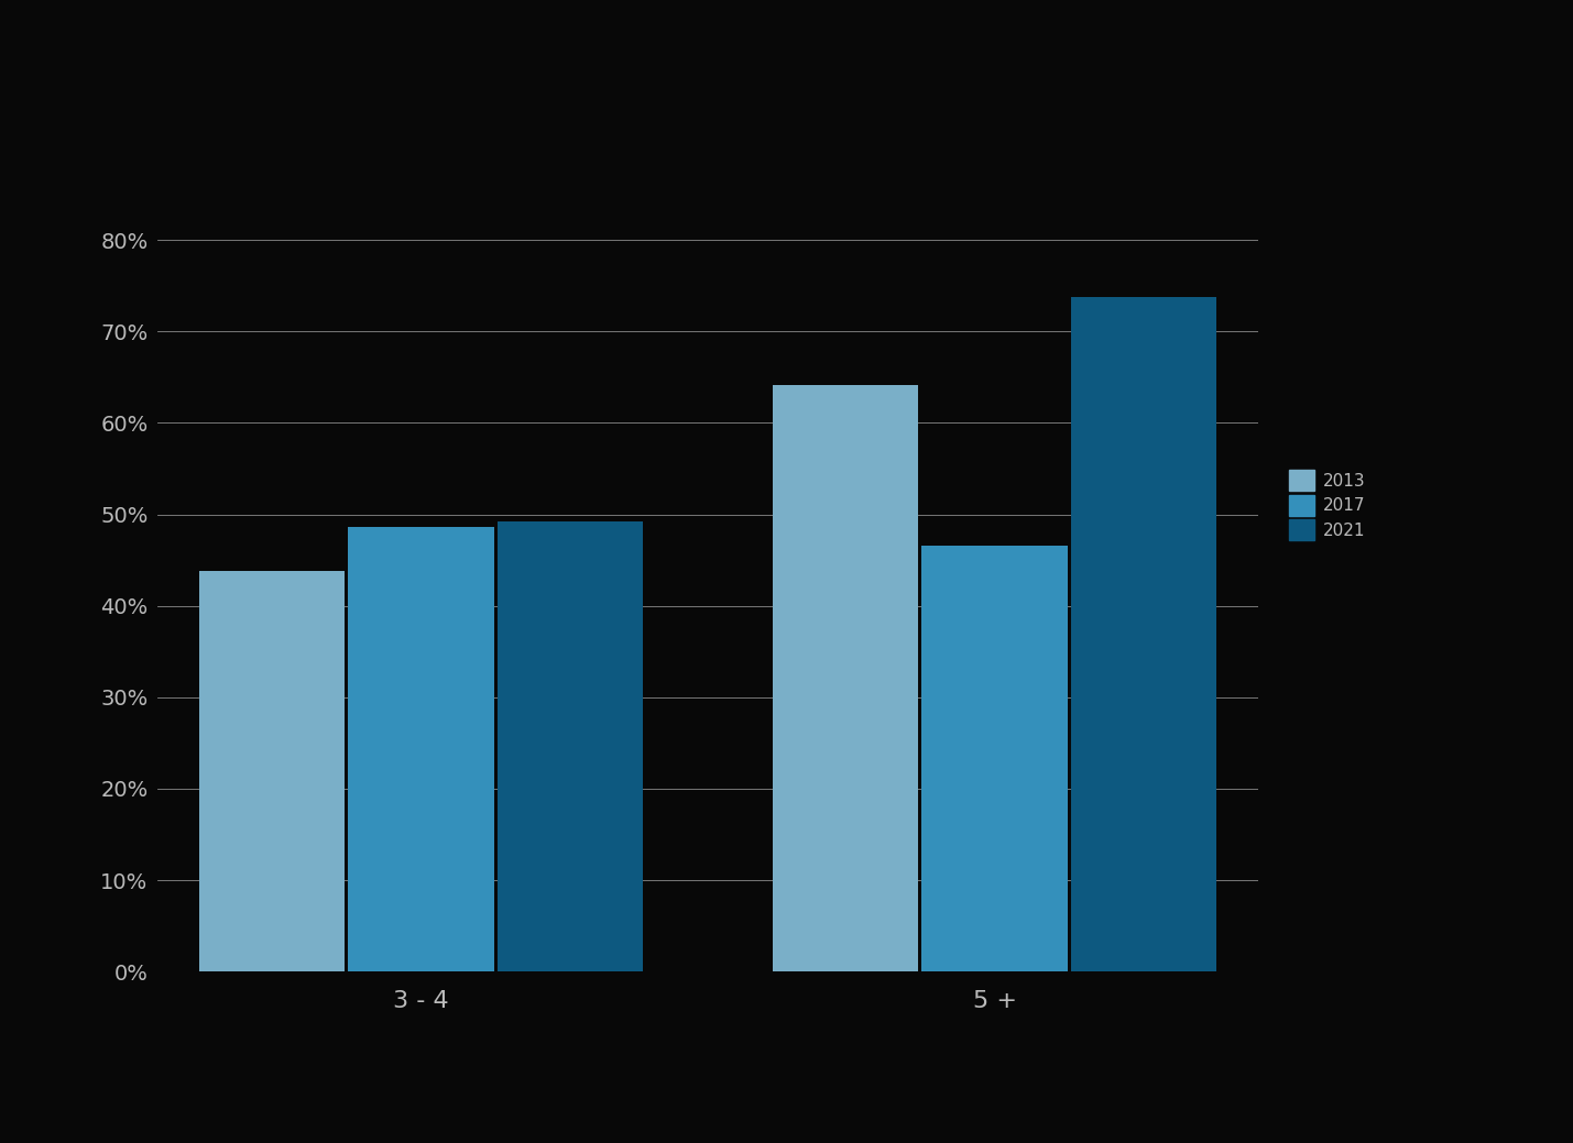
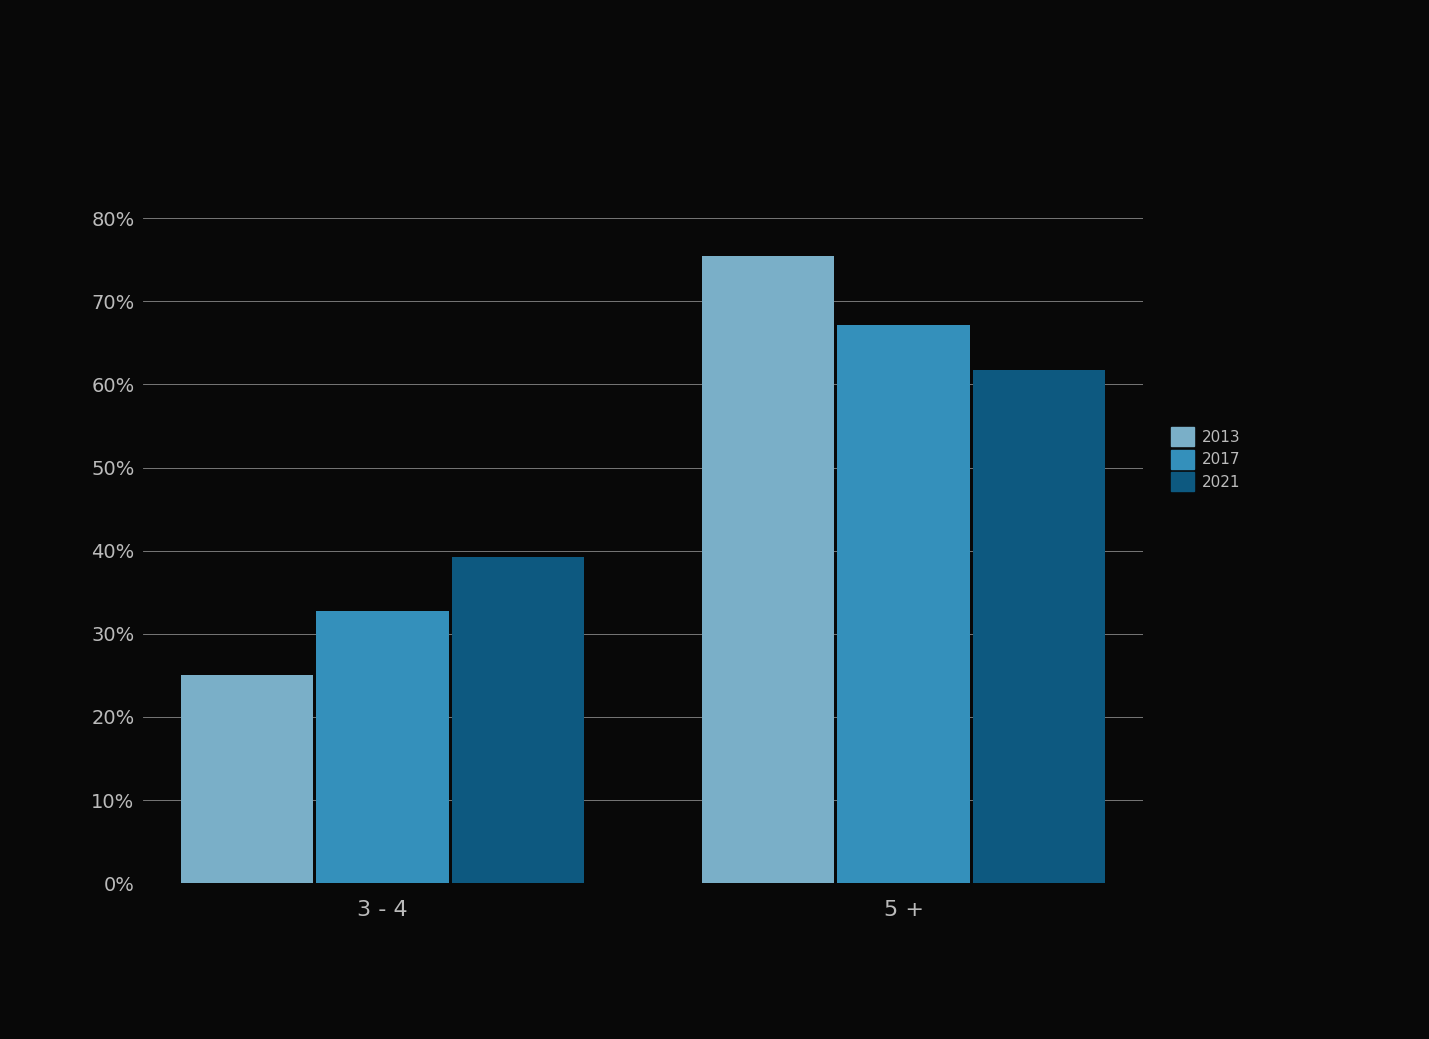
2013/3 - 4: 43.8% -> 25.0%
2017/3 - 4: 48.6% -> 32.7%
2021/3 - 4: 49.2% -> 39.2%
2013/5 +: 64.2% -> 75.5%
2017/5 +: 46.6% -> 67.2%
2021/5 +: 73.8% -> 61.7%
